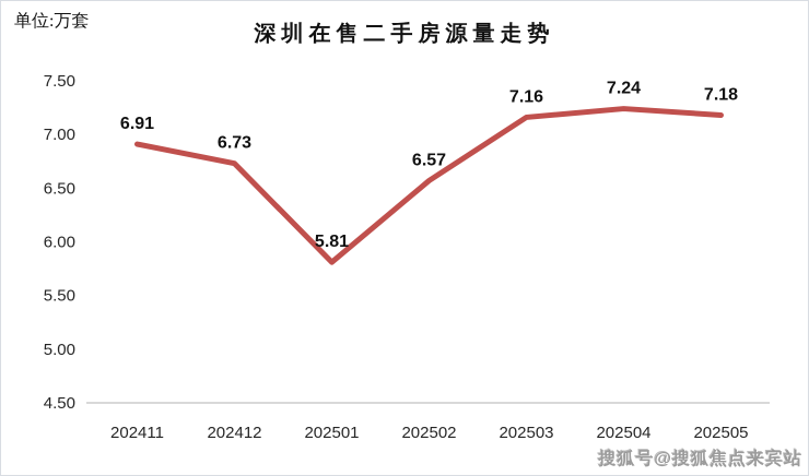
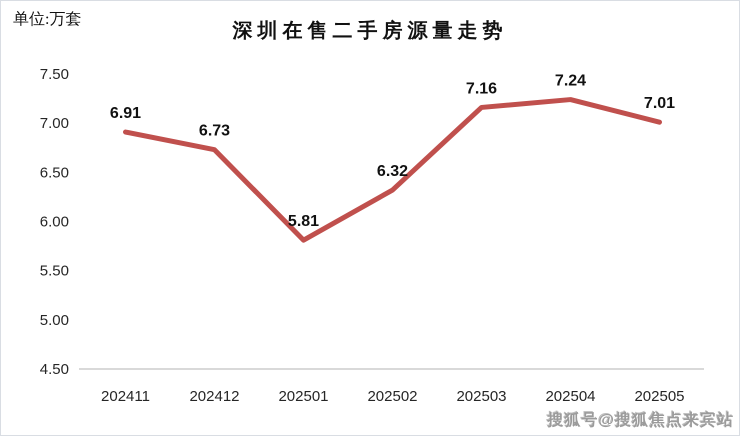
202502: 6.57 -> 6.32
202505: 7.18 -> 7.01
